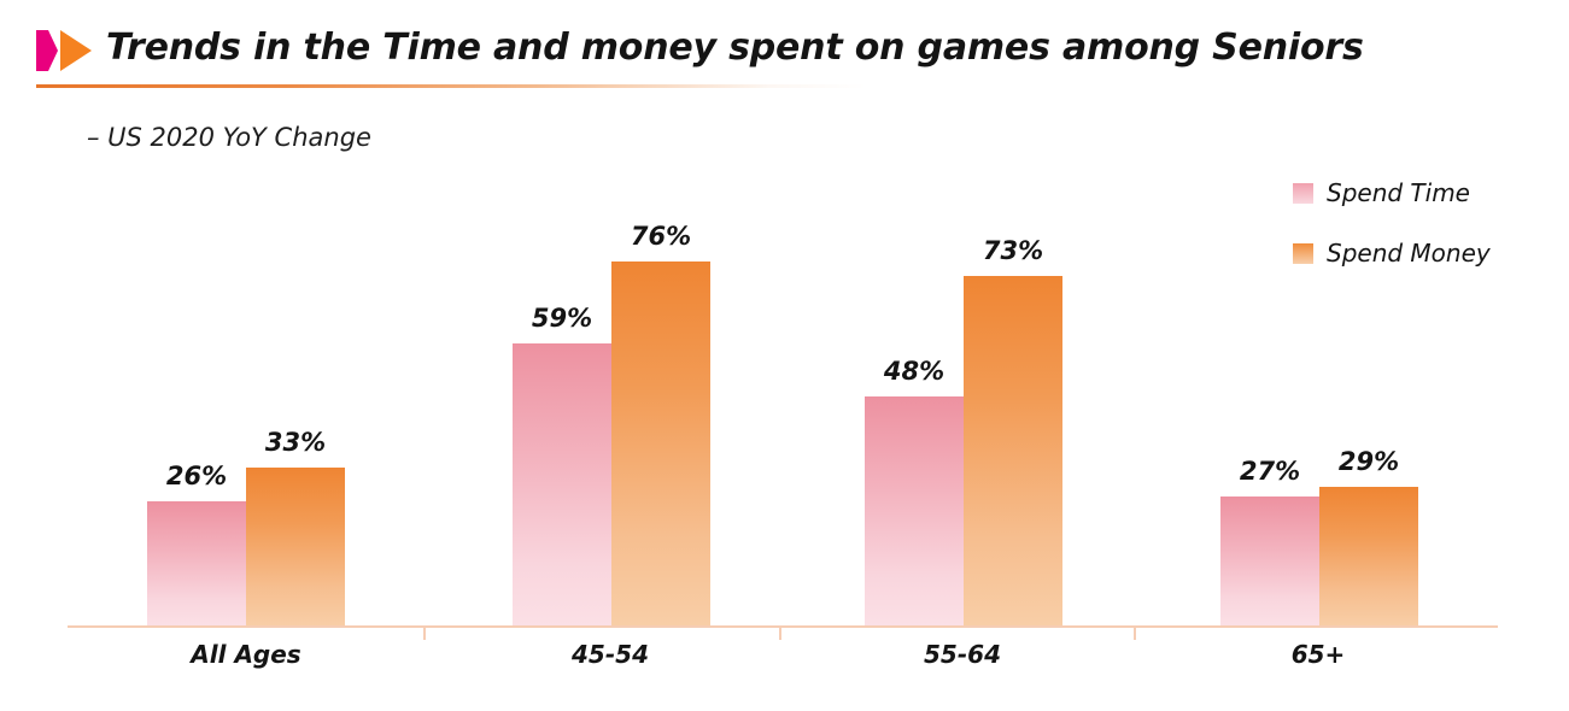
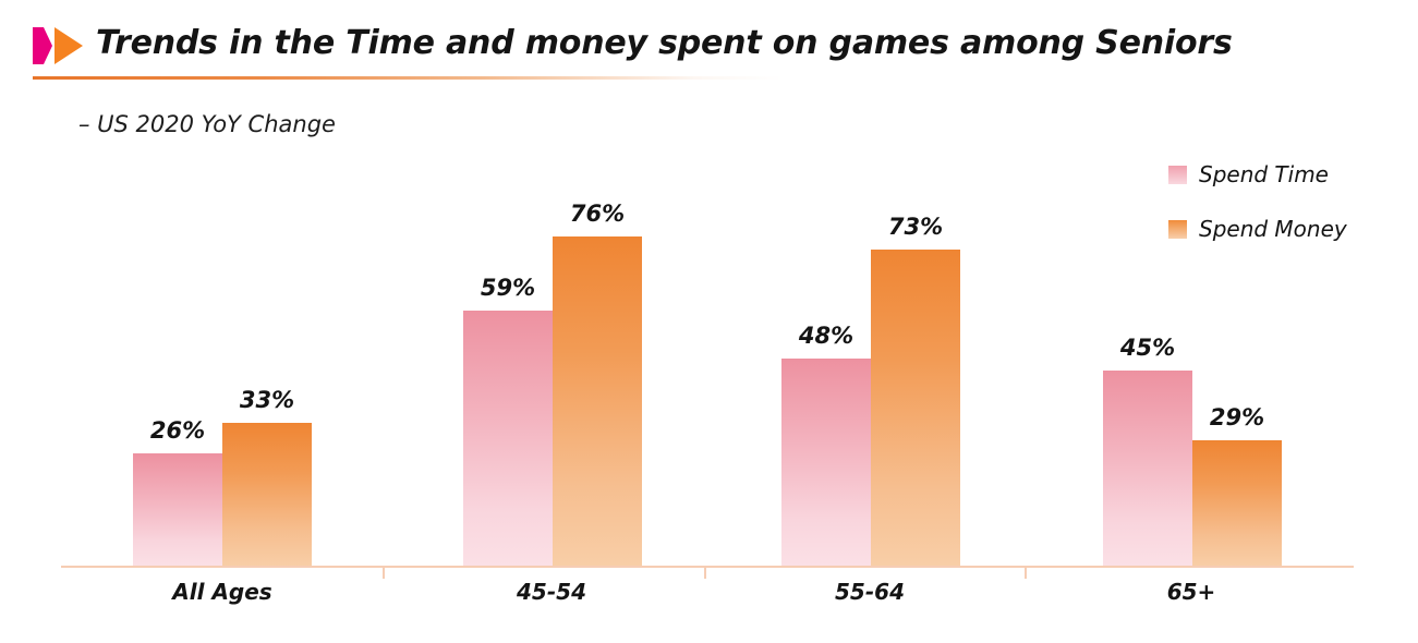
Spend Time/65+: 27% -> 45%
